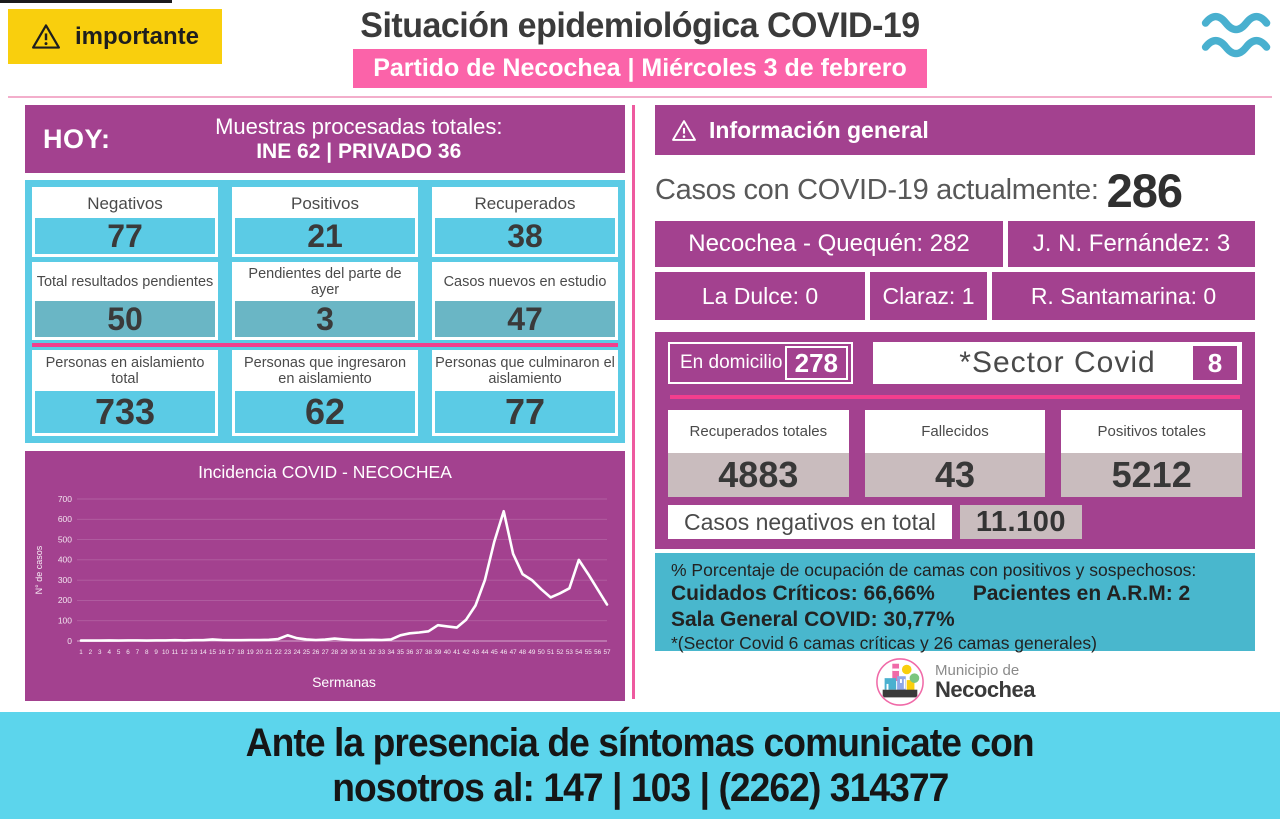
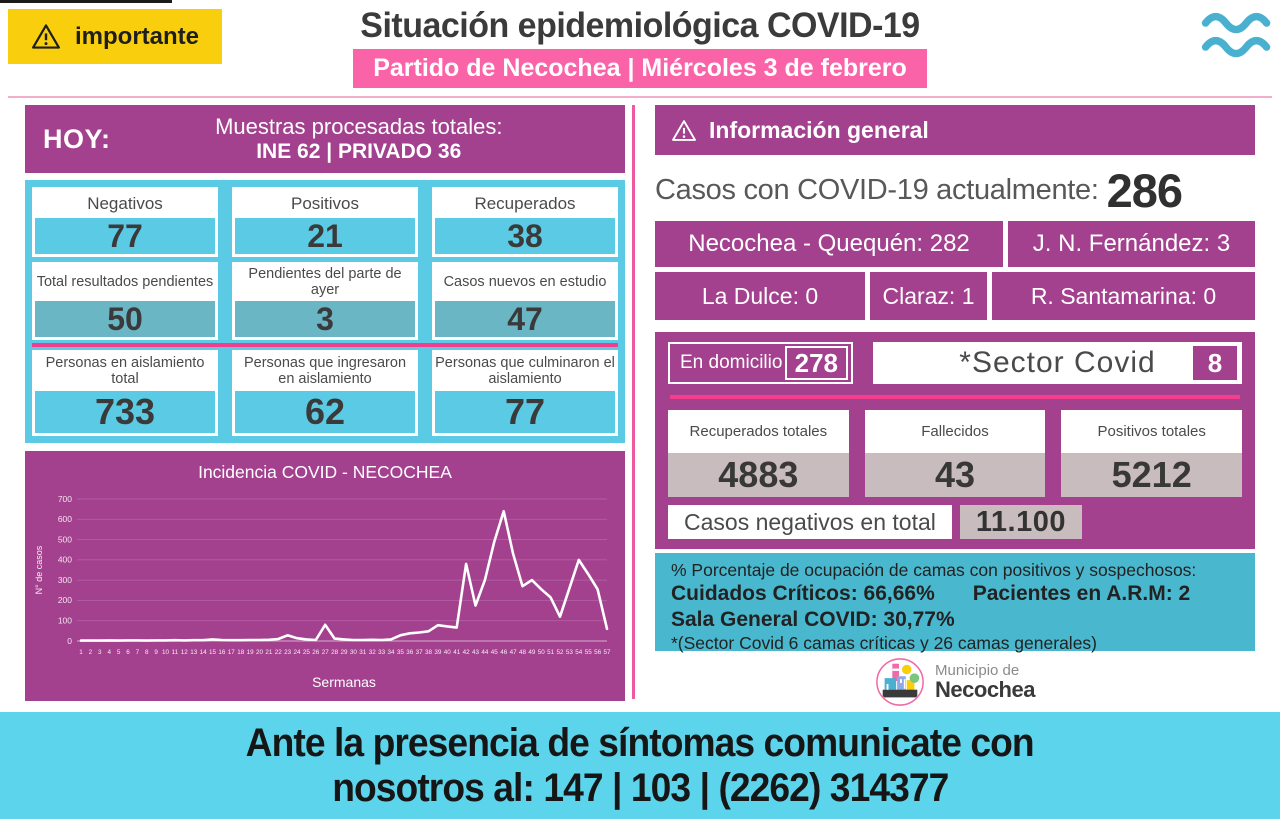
27: 10 -> 80
42: 100 -> 380
48: 330 -> 270
52: 240 -> 120
57: 180 -> 60
